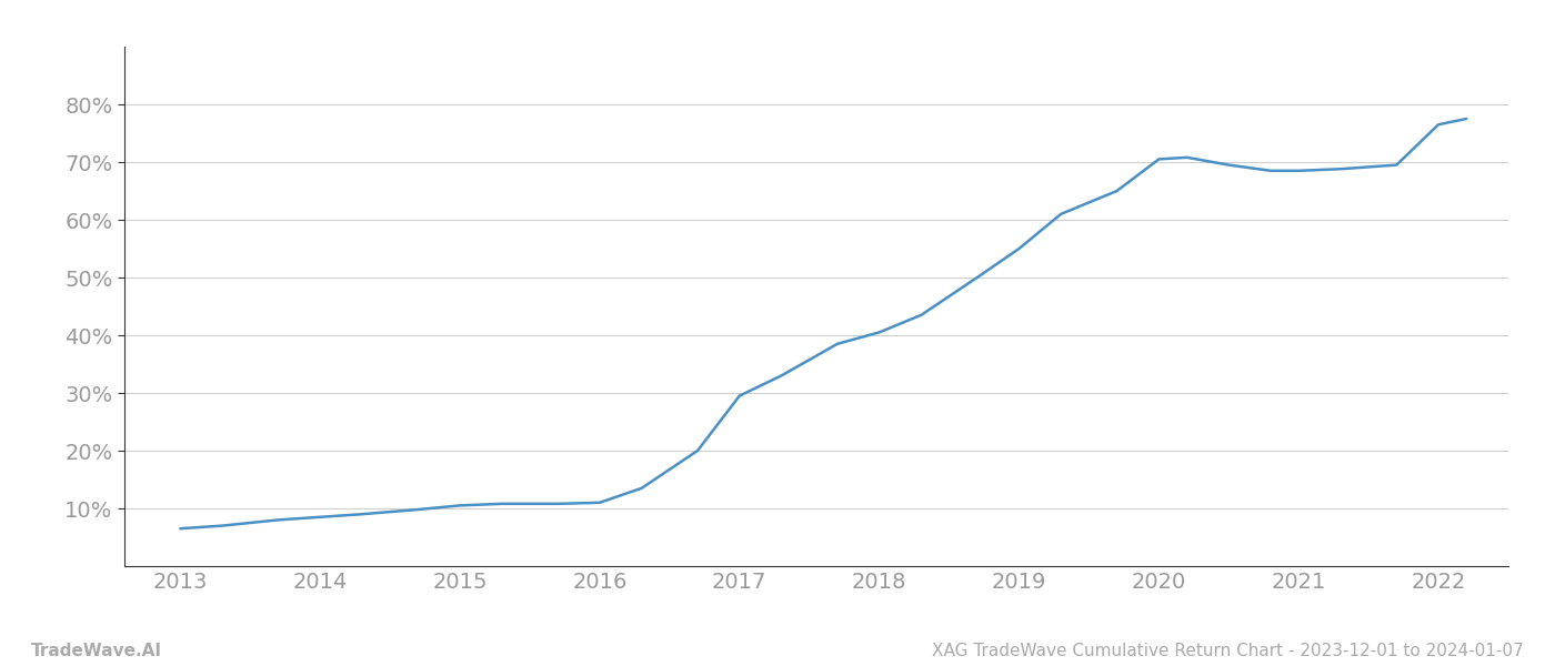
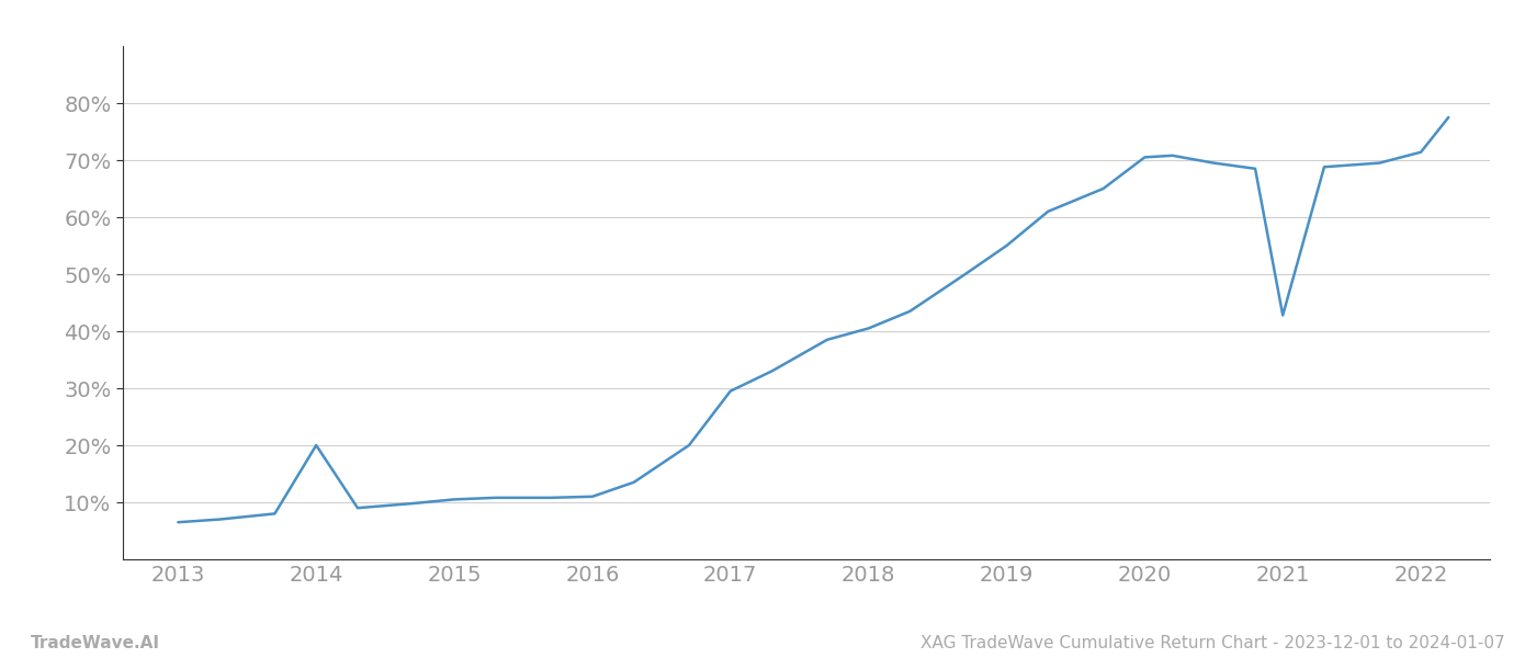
2014: 8.5% -> 20.0%
2021: 68.5% -> 42.8%
2022: 76.5% -> 71.4%
